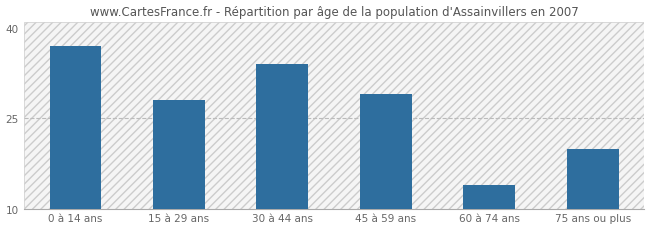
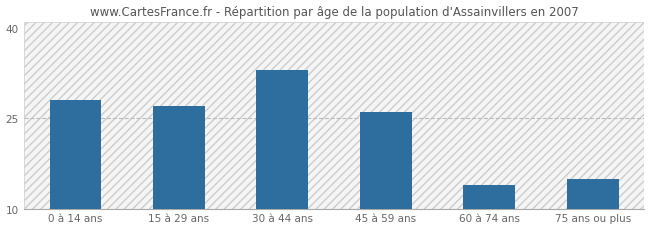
0 à 14 ans: 37 -> 28
15 à 29 ans: 28 -> 27
30 à 44 ans: 34 -> 33
45 à 59 ans: 29 -> 26
75 ans ou plus: 20 -> 15
